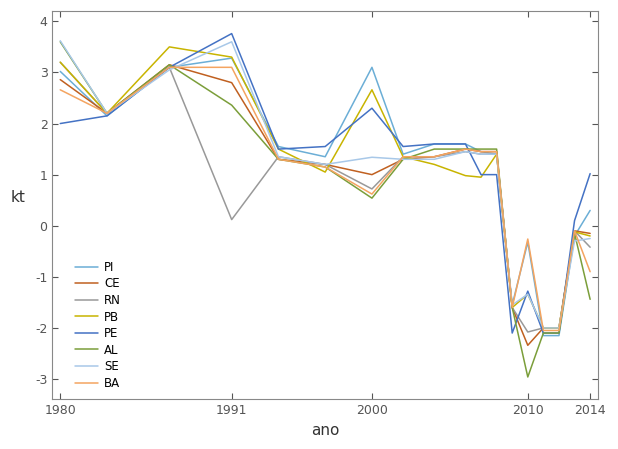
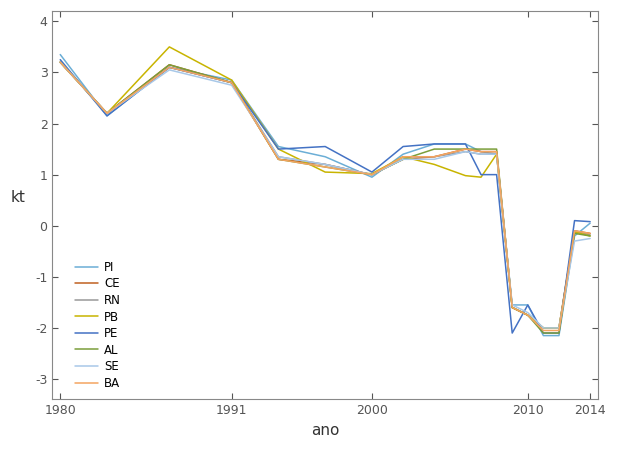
PI/1980: 3.02 -> 3.35
CE/1980: 2.86 -> 3.20
PE/1980: 2.00 -> 3.25
AL/1980: 3.60 -> 3.20
SE/1980: 3.62 -> 3.20
BA/1980: 2.66 -> 3.20
PI/1991: 3.28 -> 2.85
RN/1991: 0.12 -> 2.80
PB/1991: 3.30 -> 2.85
PE/1991: 3.76 -> 2.80
AL/1991: 2.36 -> 2.80
SE/1991: 3.60 -> 2.75
BA/1991: 3.10 -> 2.80
PI/2000: 3.10 -> 0.95
RN/2000: 0.72 -> 1.00
PB/2000: 2.66 -> 1.02
PE/2000: 2.30 -> 1.05
AL/2000: 0.54 -> 1.00
SE/2000: 1.34 -> 1.00
BA/2000: 0.62 -> 1.00
PI/2010: -0.32 -> -1.55
CE/2010: -2.34 -> -1.75
RN/2010: -2.08 -> -1.75
PB/2010: -1.34 -> -1.75
PE/2010: -1.28 -> -1.55
AL/2010: -2.96 -> -1.75
SE/2010: -1.34 -> -1.70
BA/2010: -0.26 -> -1.75
PI/2014: 0.30 -> 0.05
RN/2014: -0.42 -> -0.18
PE/2014: 1.02 -> 0.08
AL/2014: -1.44 -> -0.20
BA/2014: -0.90 -> -0.15
